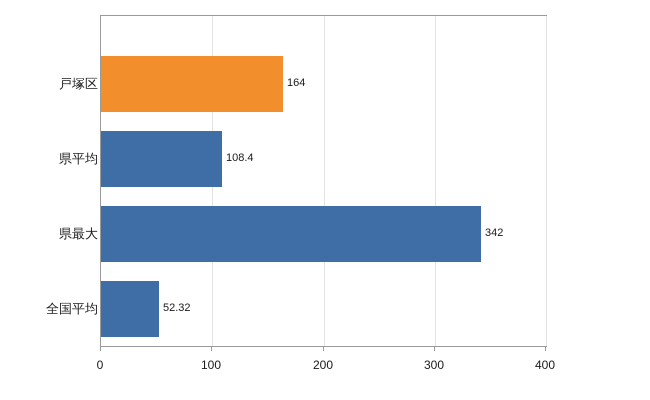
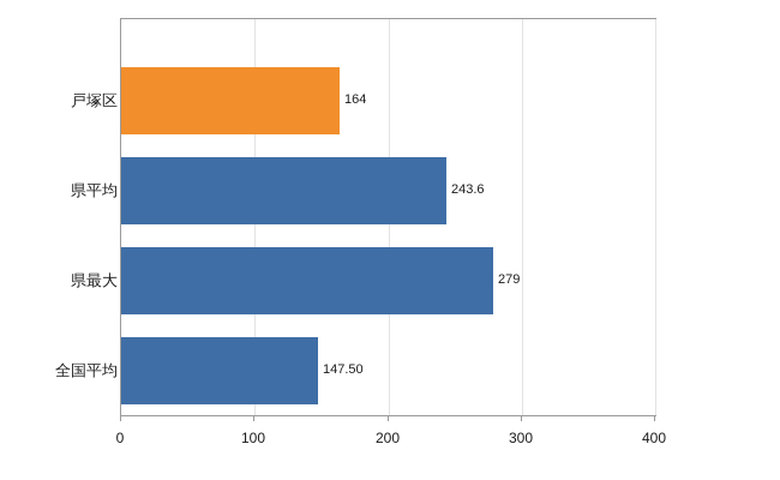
県平均: 108.4 -> 243.6
県最大: 342 -> 279
全国平均: 52.32 -> 147.50
